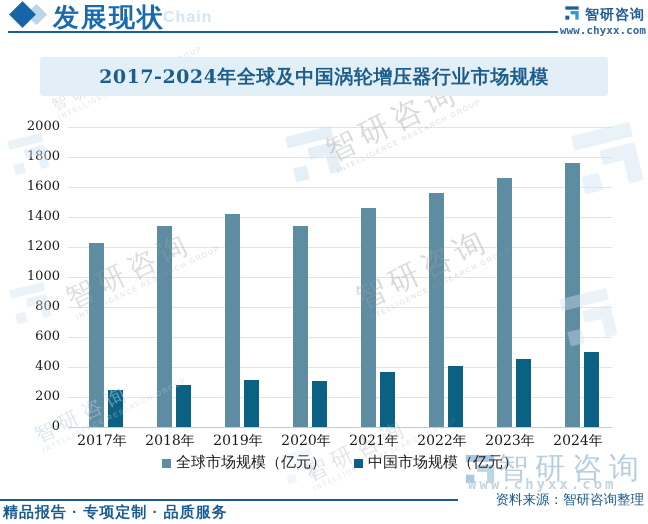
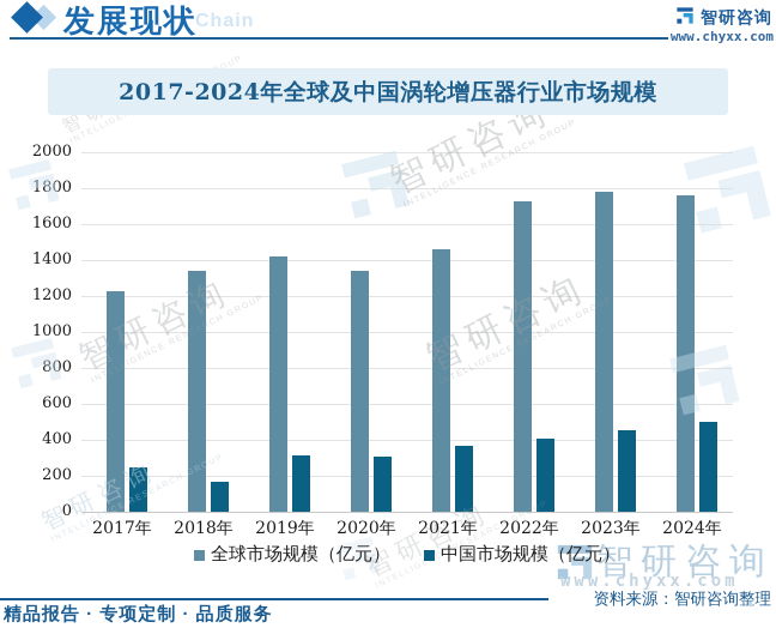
中国市场规模（亿元）/2018年: 280 -> 170
全球市场规模（亿元）/2022年: 1560 -> 1730
全球市场规模（亿元）/2023年: 1660 -> 1780
